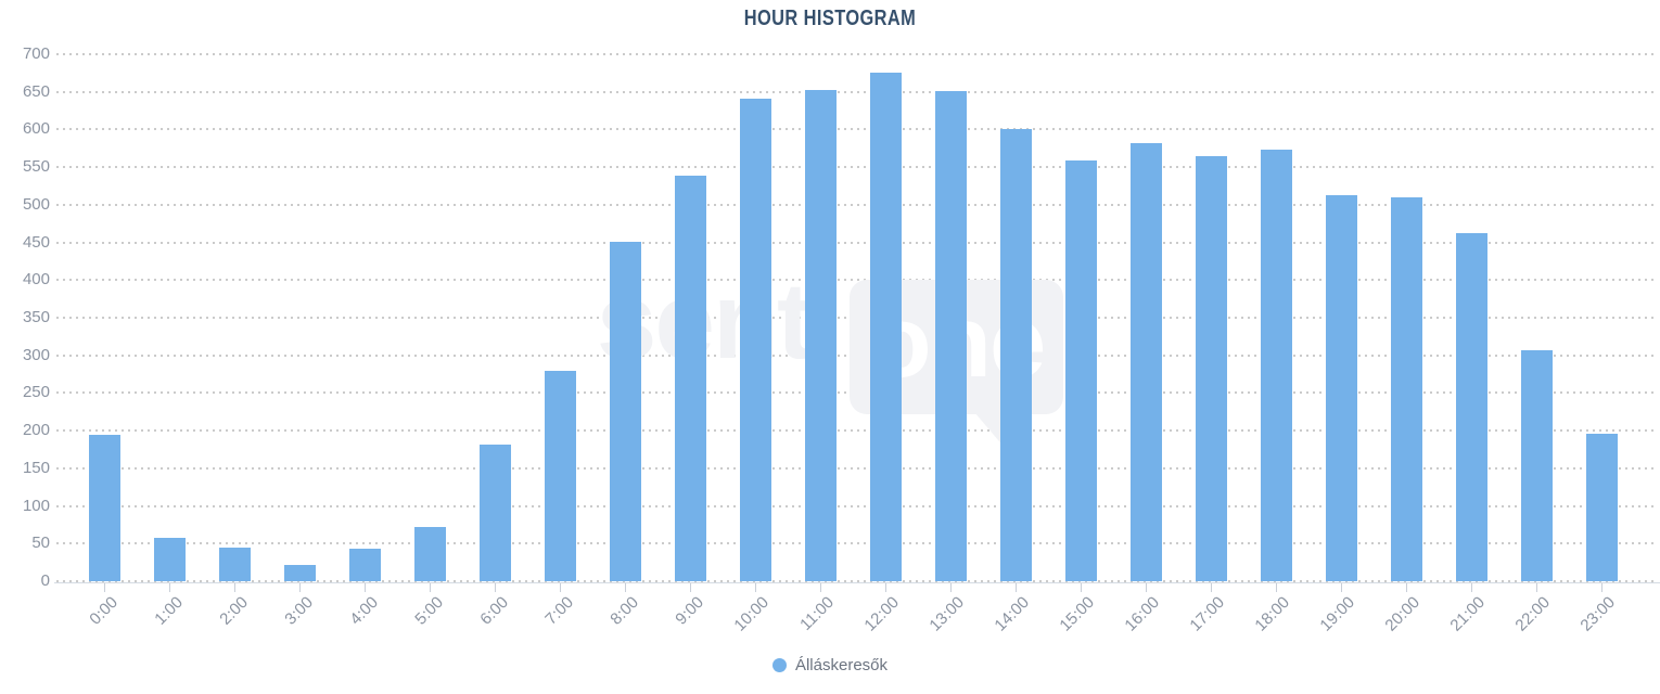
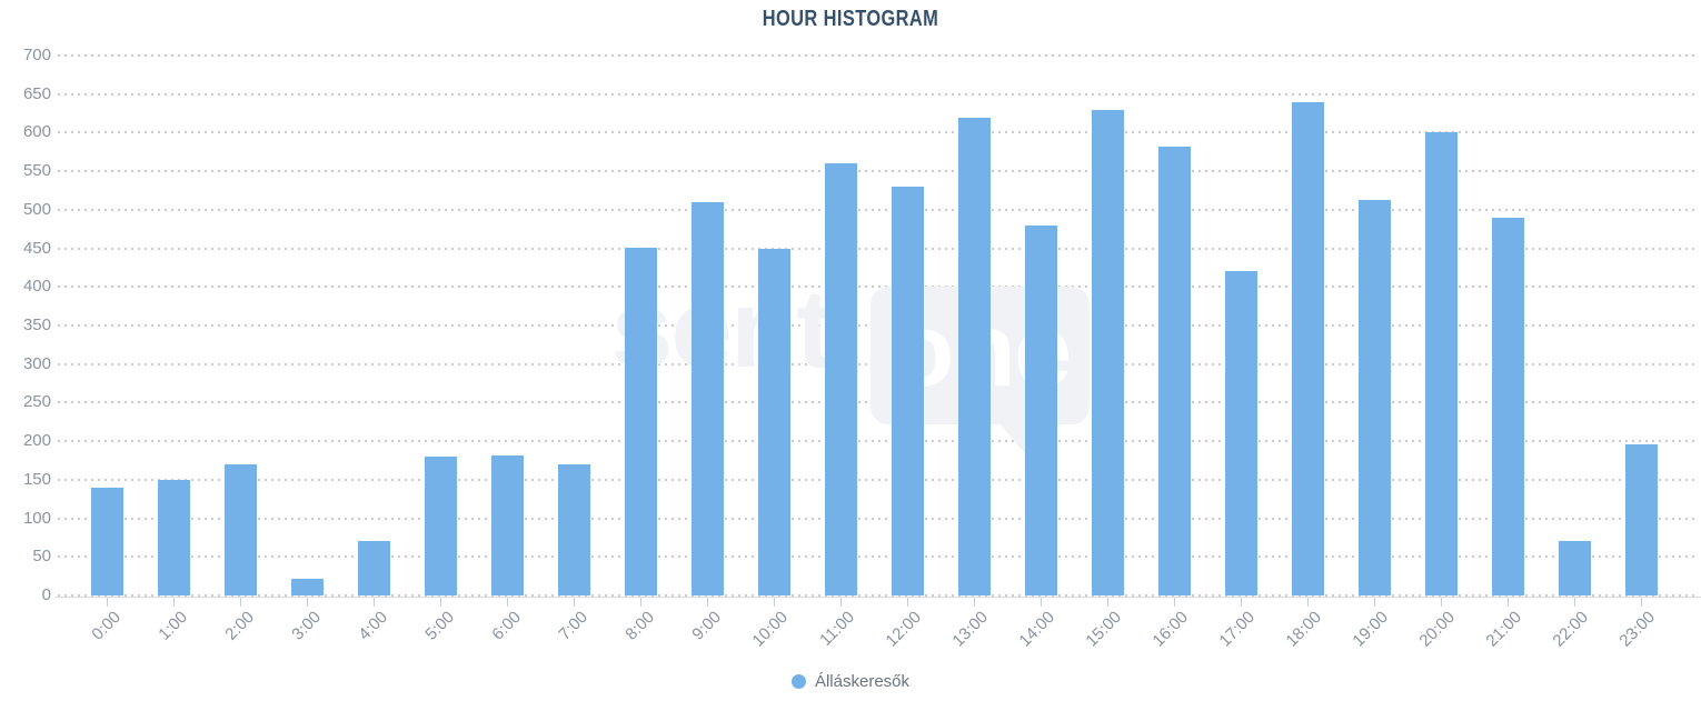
0:00: 200 -> 140
1:00: 60 -> 150
2:00: 40 -> 170
4:00: 40 -> 70
5:00: 70 -> 180
7:00: 280 -> 170
9:00: 540 -> 510
10:00: 640 -> 450
11:00: 650 -> 560
12:00: 680 -> 530
13:00: 650 -> 620
14:00: 600 -> 480
15:00: 560 -> 630
17:00: 560 -> 420
18:00: 570 -> 640
20:00: 510 -> 600
21:00: 460 -> 490
22:00: 310 -> 70
